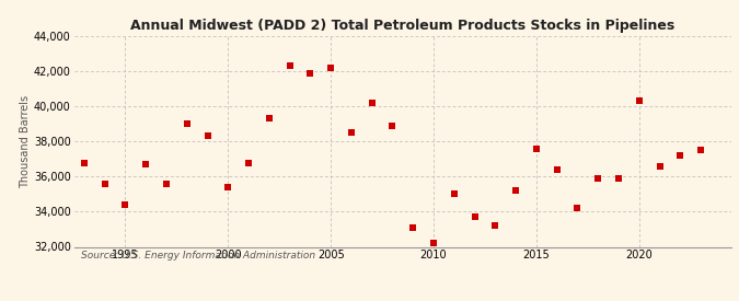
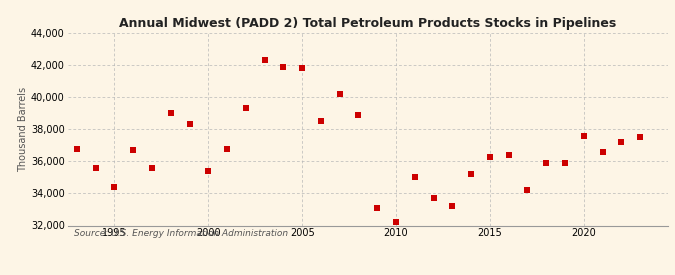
2005: 42,200 -> 41,800
2015: 37,600 -> 36,300
2020: 40,300 -> 37,600
